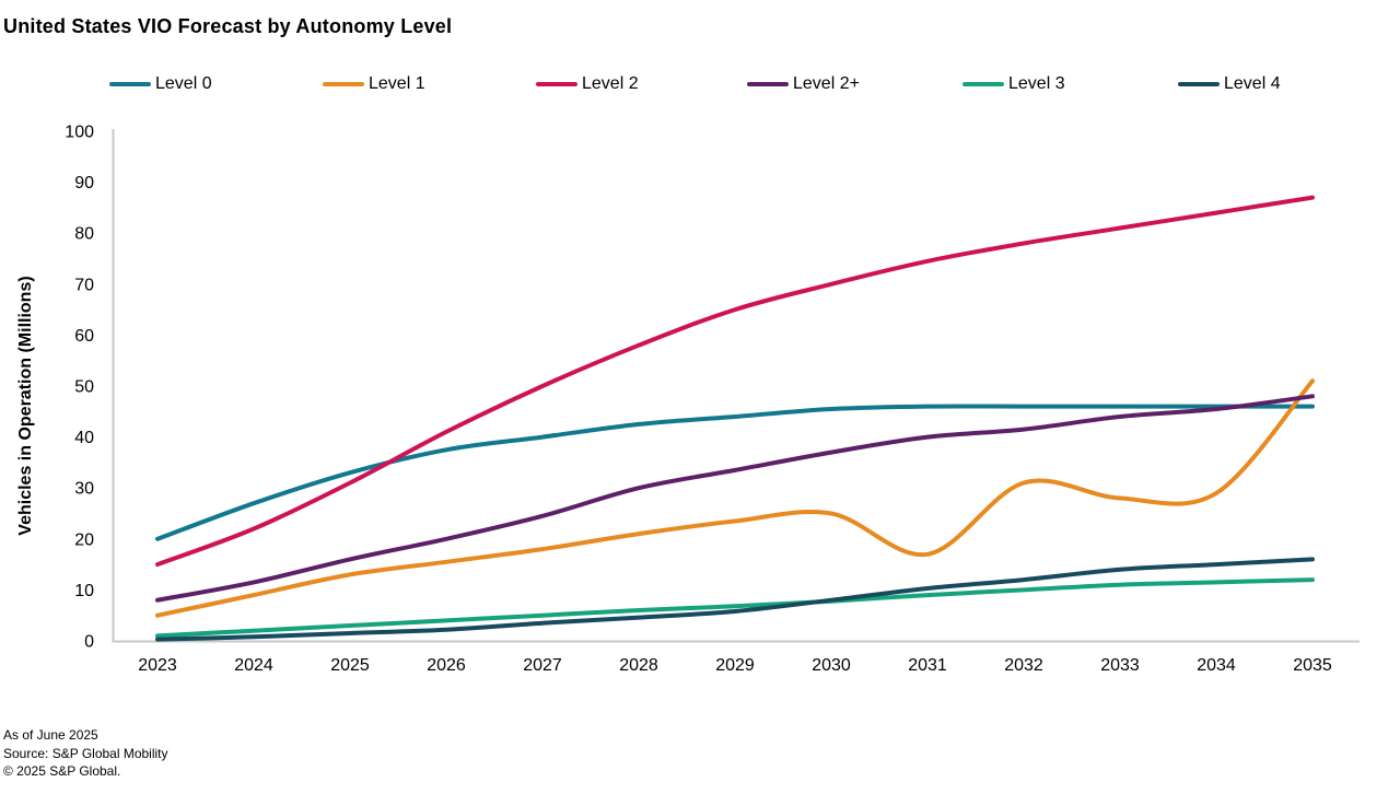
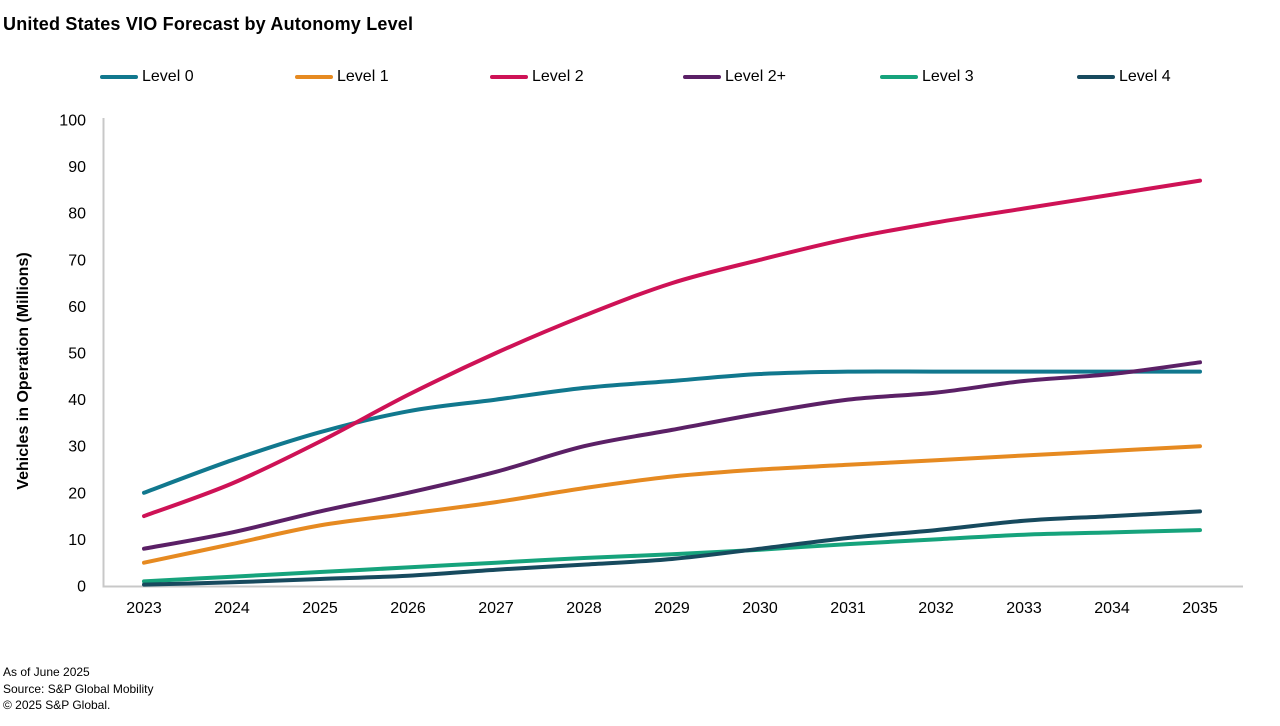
Level 1/2031: 17 -> 26
Level 1/2032: 31 -> 27
Level 1/2035: 51 -> 30
